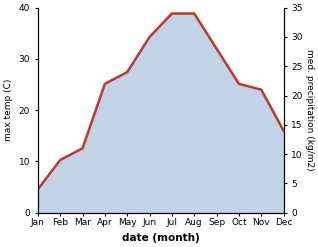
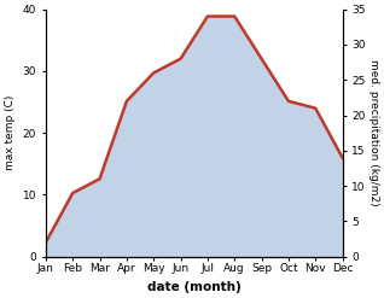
Jan: 4 -> 2
May: 24 -> 26
Jun: 30 -> 28
